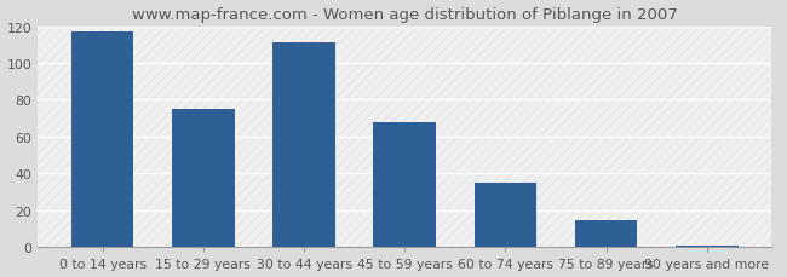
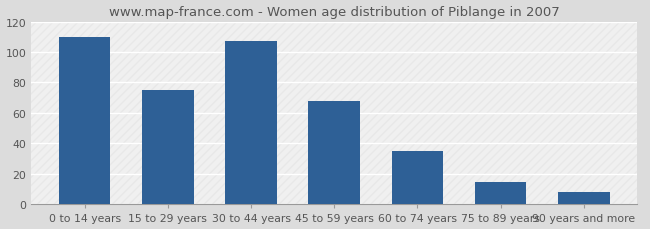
0 to 14 years: 117 -> 110
30 to 44 years: 111 -> 107
90 years and more: 1 -> 8
